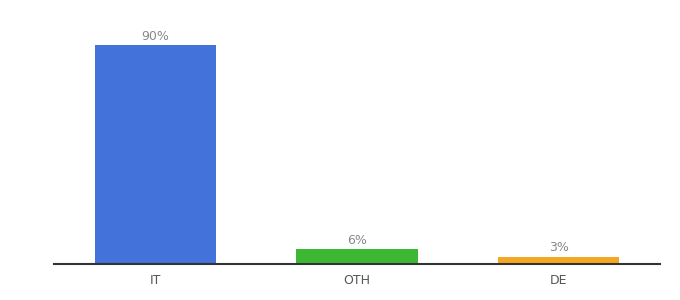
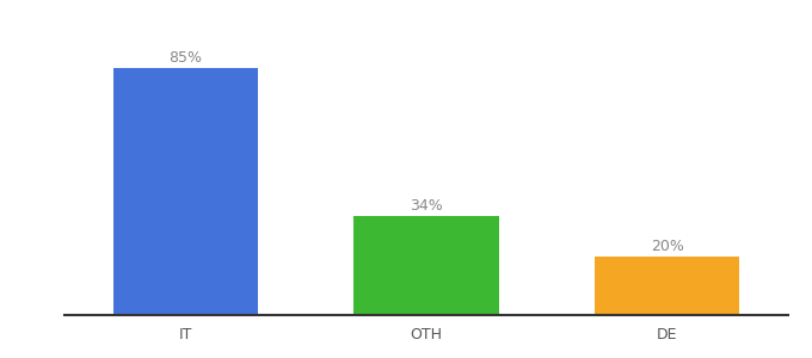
IT: 90% -> 85%
OTH: 6% -> 34%
DE: 3% -> 20%
